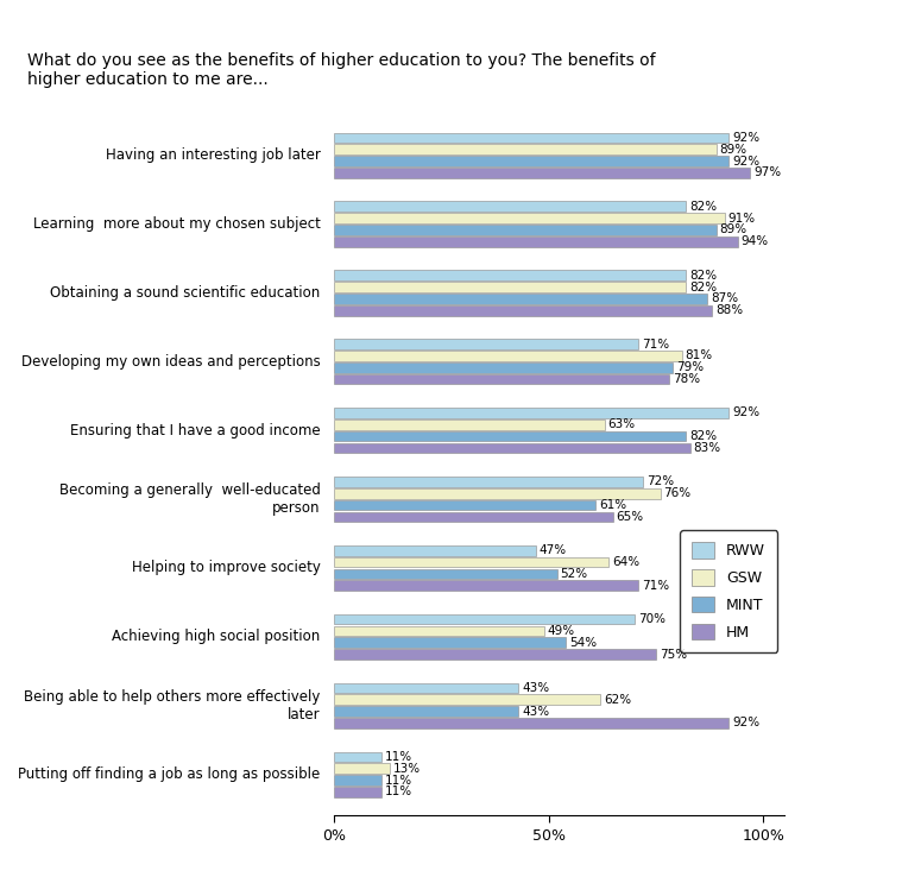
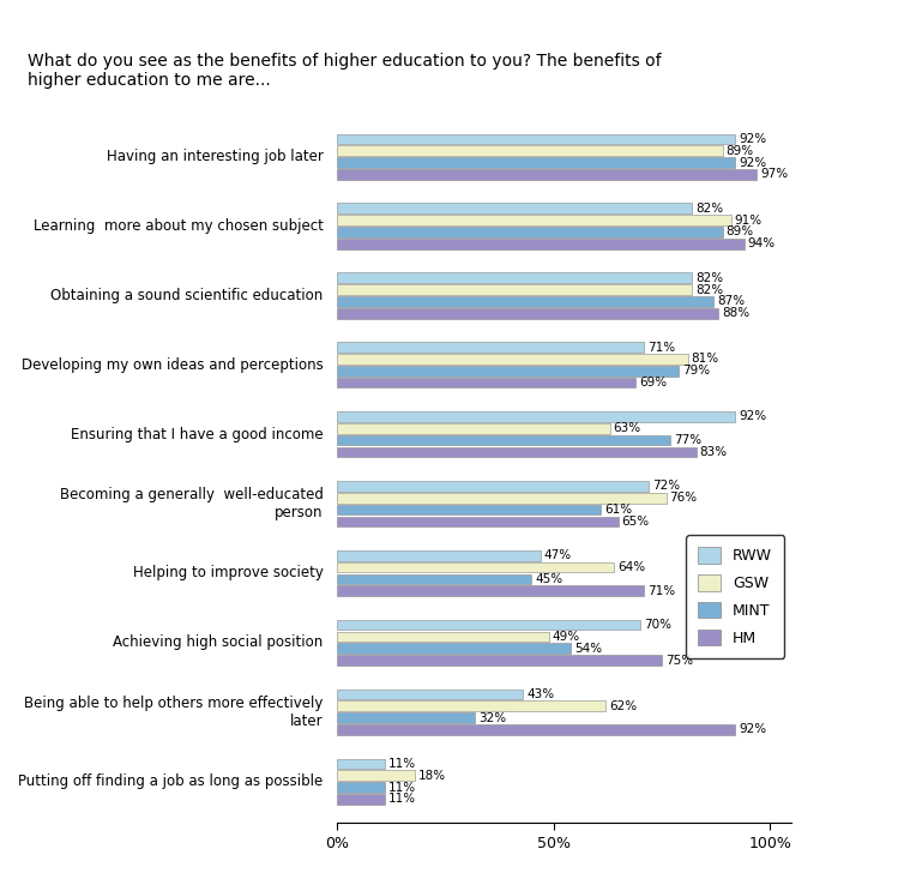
HM/Developing my own ideas and perceptions: 78% -> 69%
MINT/Ensuring that I have a good income: 82% -> 77%
MINT/Helping to improve society: 52% -> 45%
MINT/Being able to help others more effectively later: 43% -> 32%
GSW/Putting off finding a job as long as possible: 13% -> 18%
